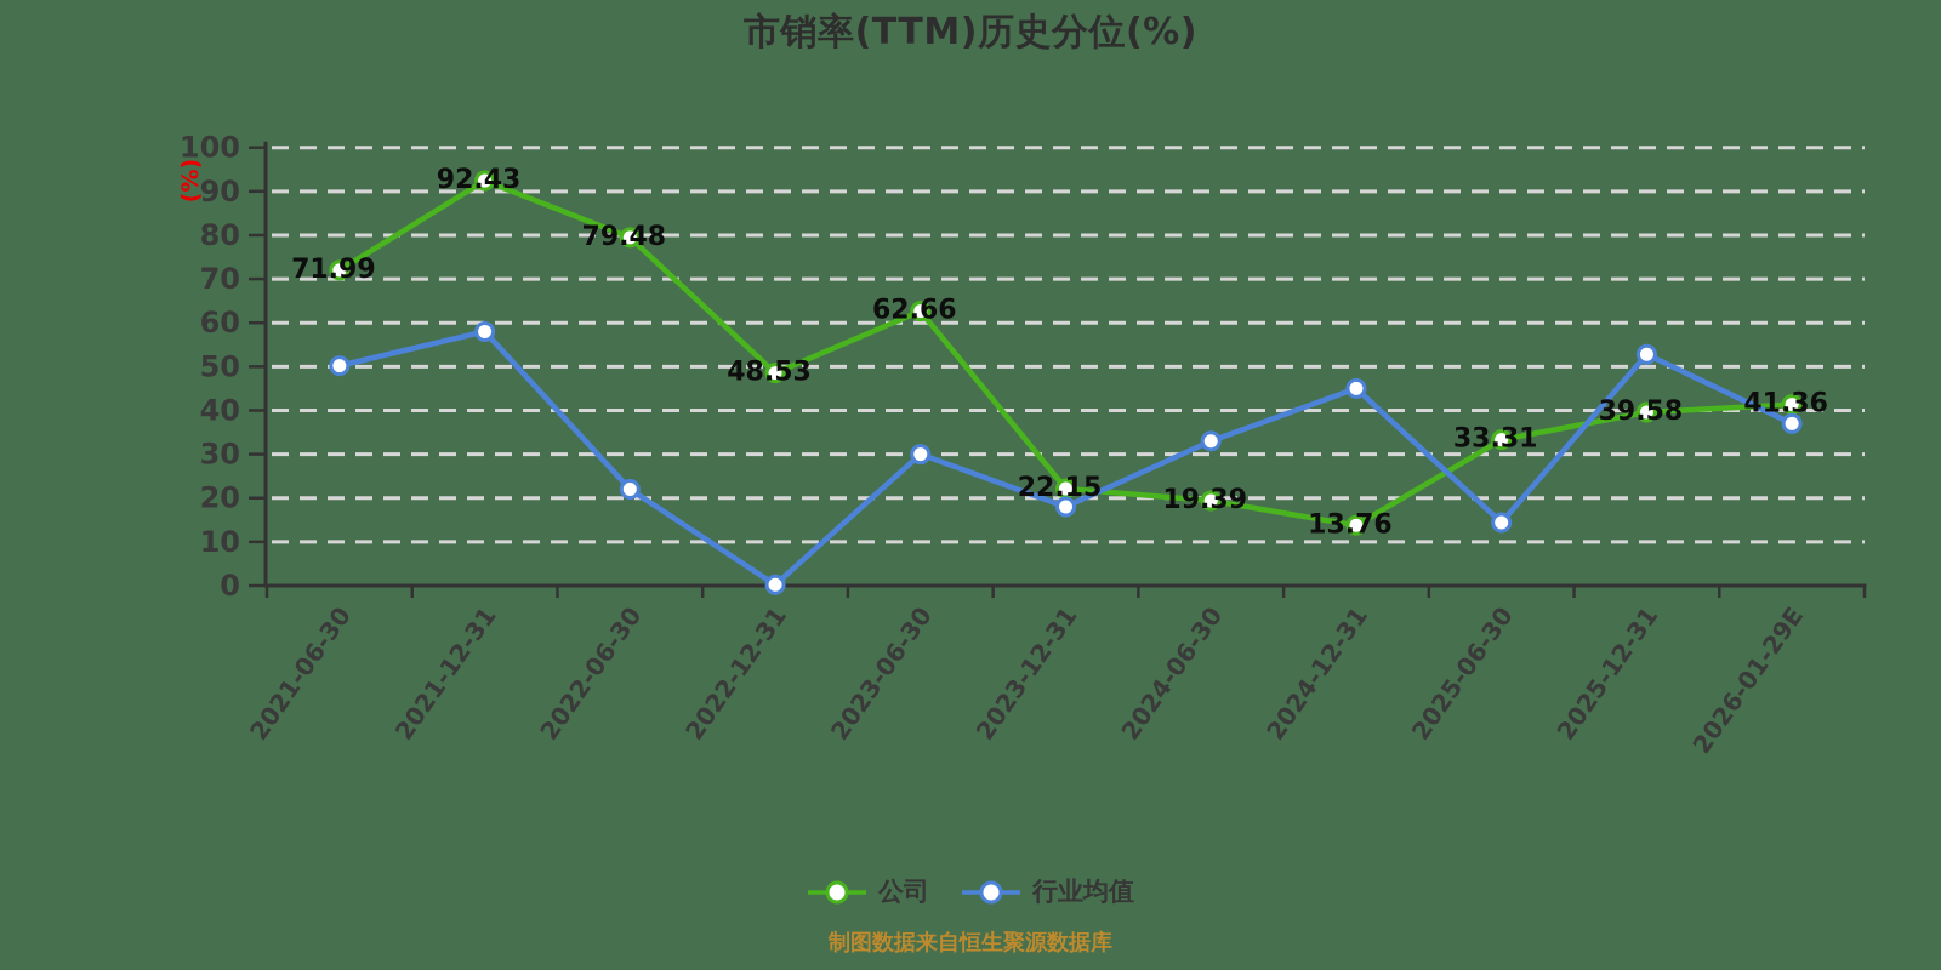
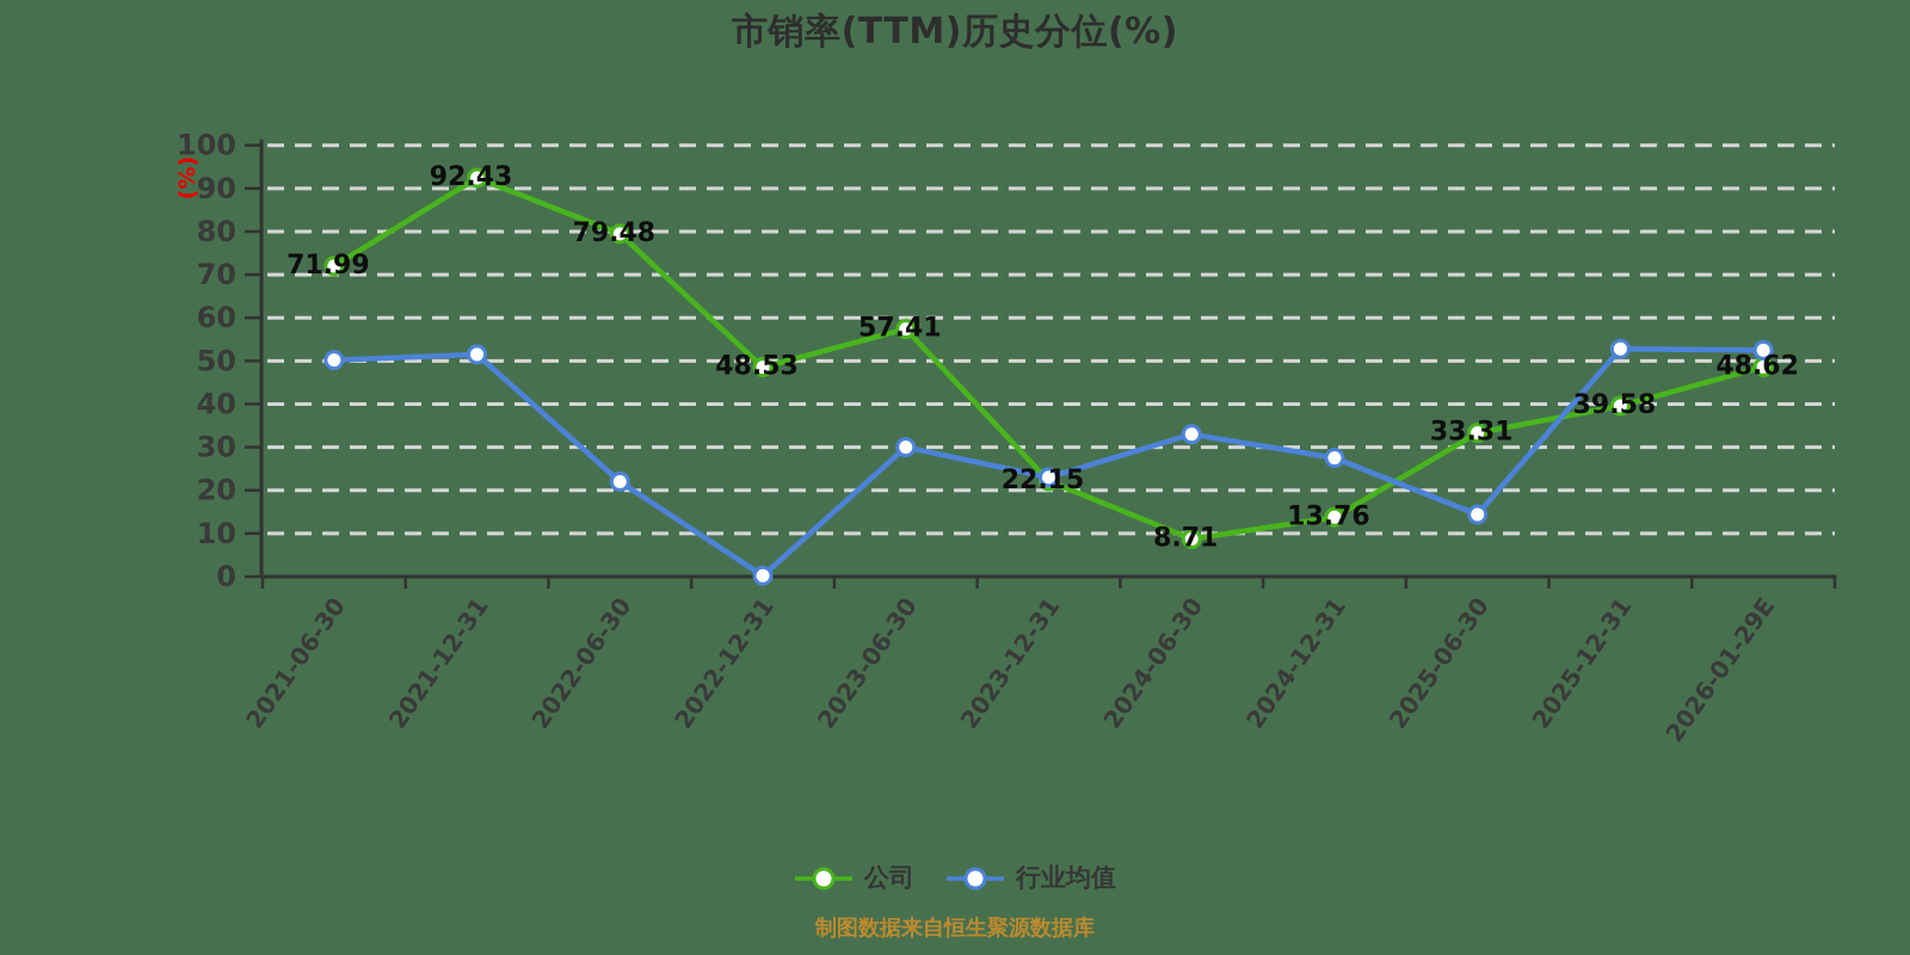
行业均值/2021-12-31: 58 -> 52
公司/2023-06-30: 62.66 -> 57.41
行业均值/2023-12-31: 18 -> 23
公司/2024-06-30: 19.39 -> 8.71
行业均值/2024-12-31: 45 -> 28
公司/2026-01-29E: 41.36 -> 48.62
行业均值/2026-01-29E: 37 -> 52
